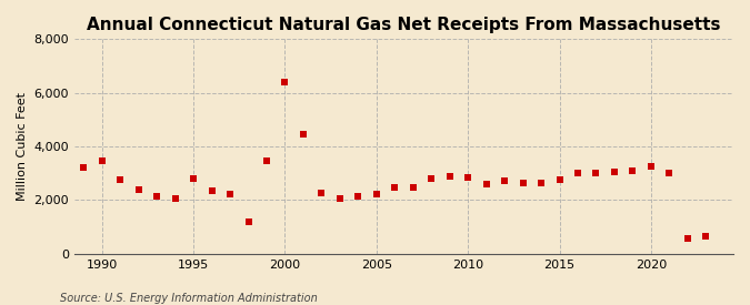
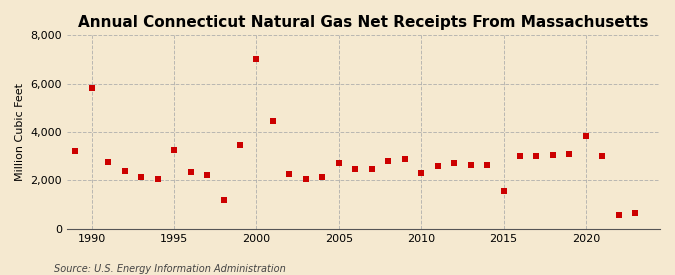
1990: 3,450 -> 5,800
1995: 2,800 -> 3,250
2000: 6,400 -> 7,000
2005: 2,200 -> 2,700
2010: 2,850 -> 2,300
2015: 2,750 -> 1,550
2020: 3,250 -> 3,850
